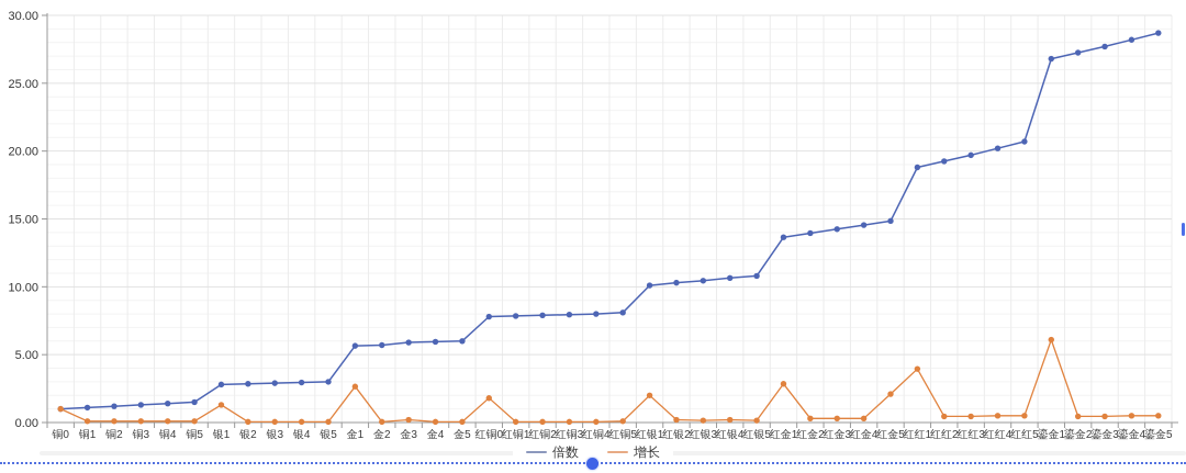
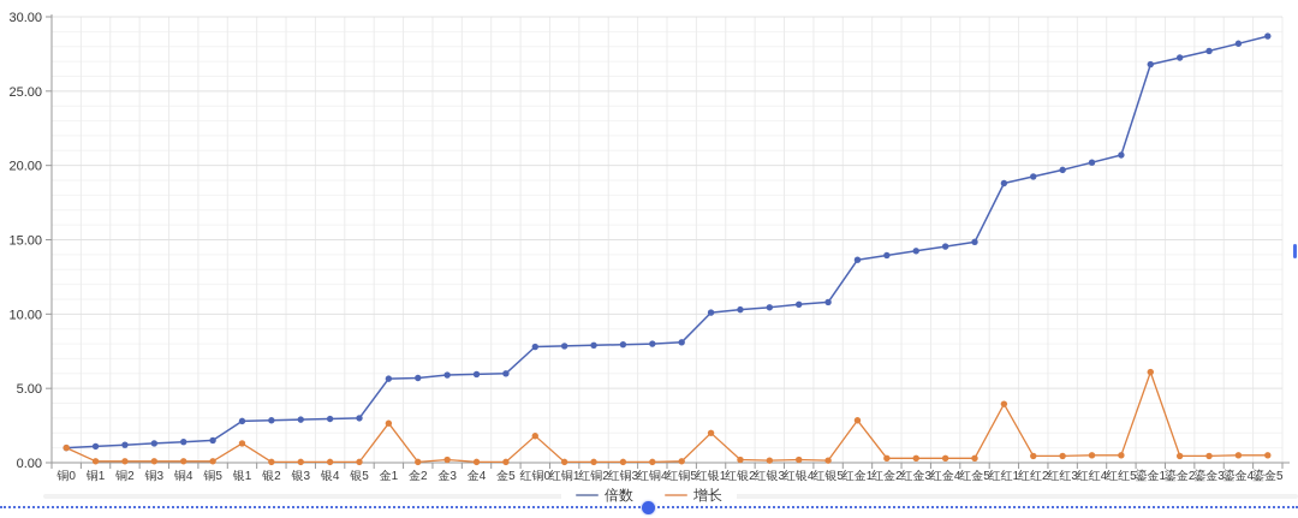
增长/红金5: 2.1 -> 0.3
